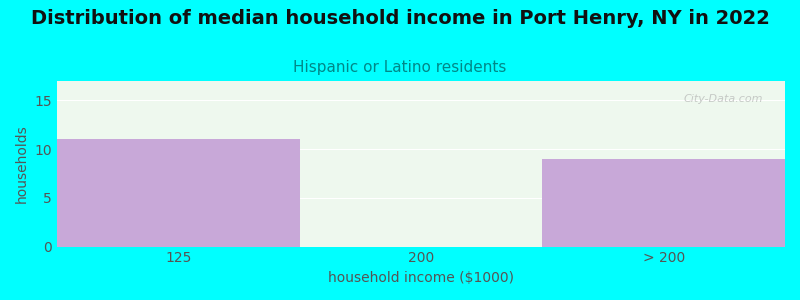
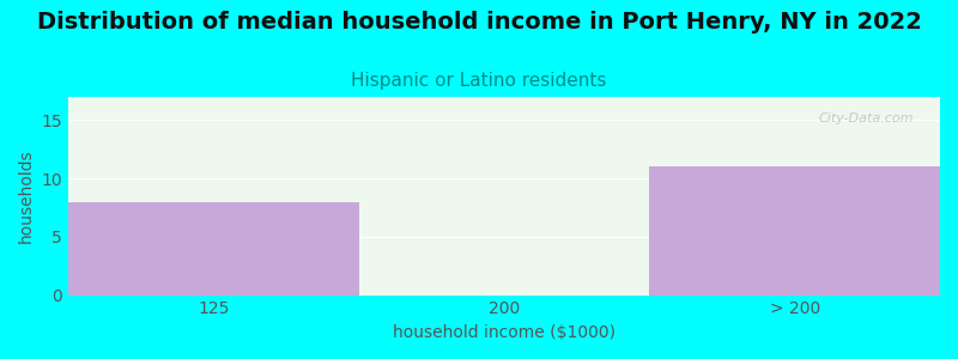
125: 11 -> 8
> 200: 9 -> 11
